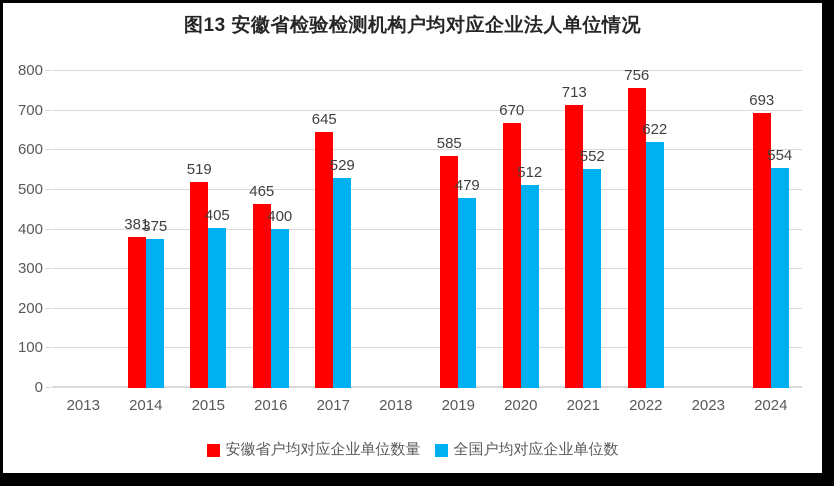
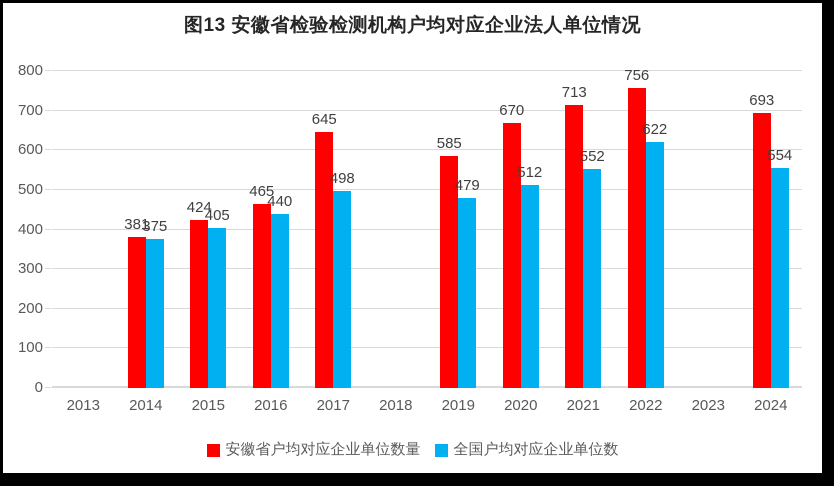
安徽省户均对应企业单位数量/2015: 519 -> 424
全国户均对应企业单位数/2016: 400 -> 440
全国户均对应企业单位数/2017: 529 -> 498
